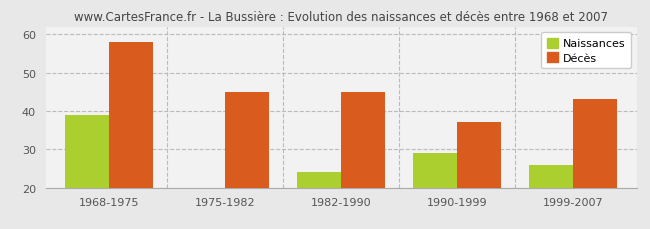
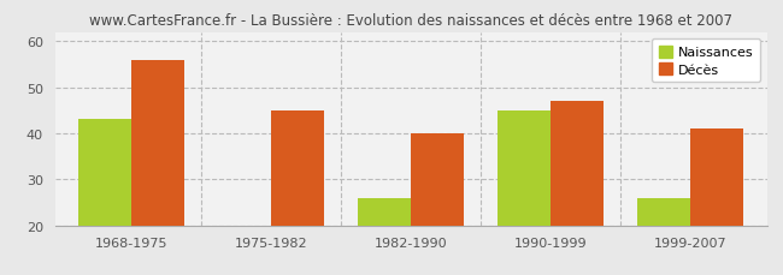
Naissances/1968-1975: 39 -> 43
Décès/1968-1975: 58 -> 56
Naissances/1982-1990: 24 -> 26
Décès/1982-1990: 45 -> 40
Naissances/1990-1999: 29 -> 45
Décès/1990-1999: 37 -> 47
Décès/1999-2007: 43 -> 41
